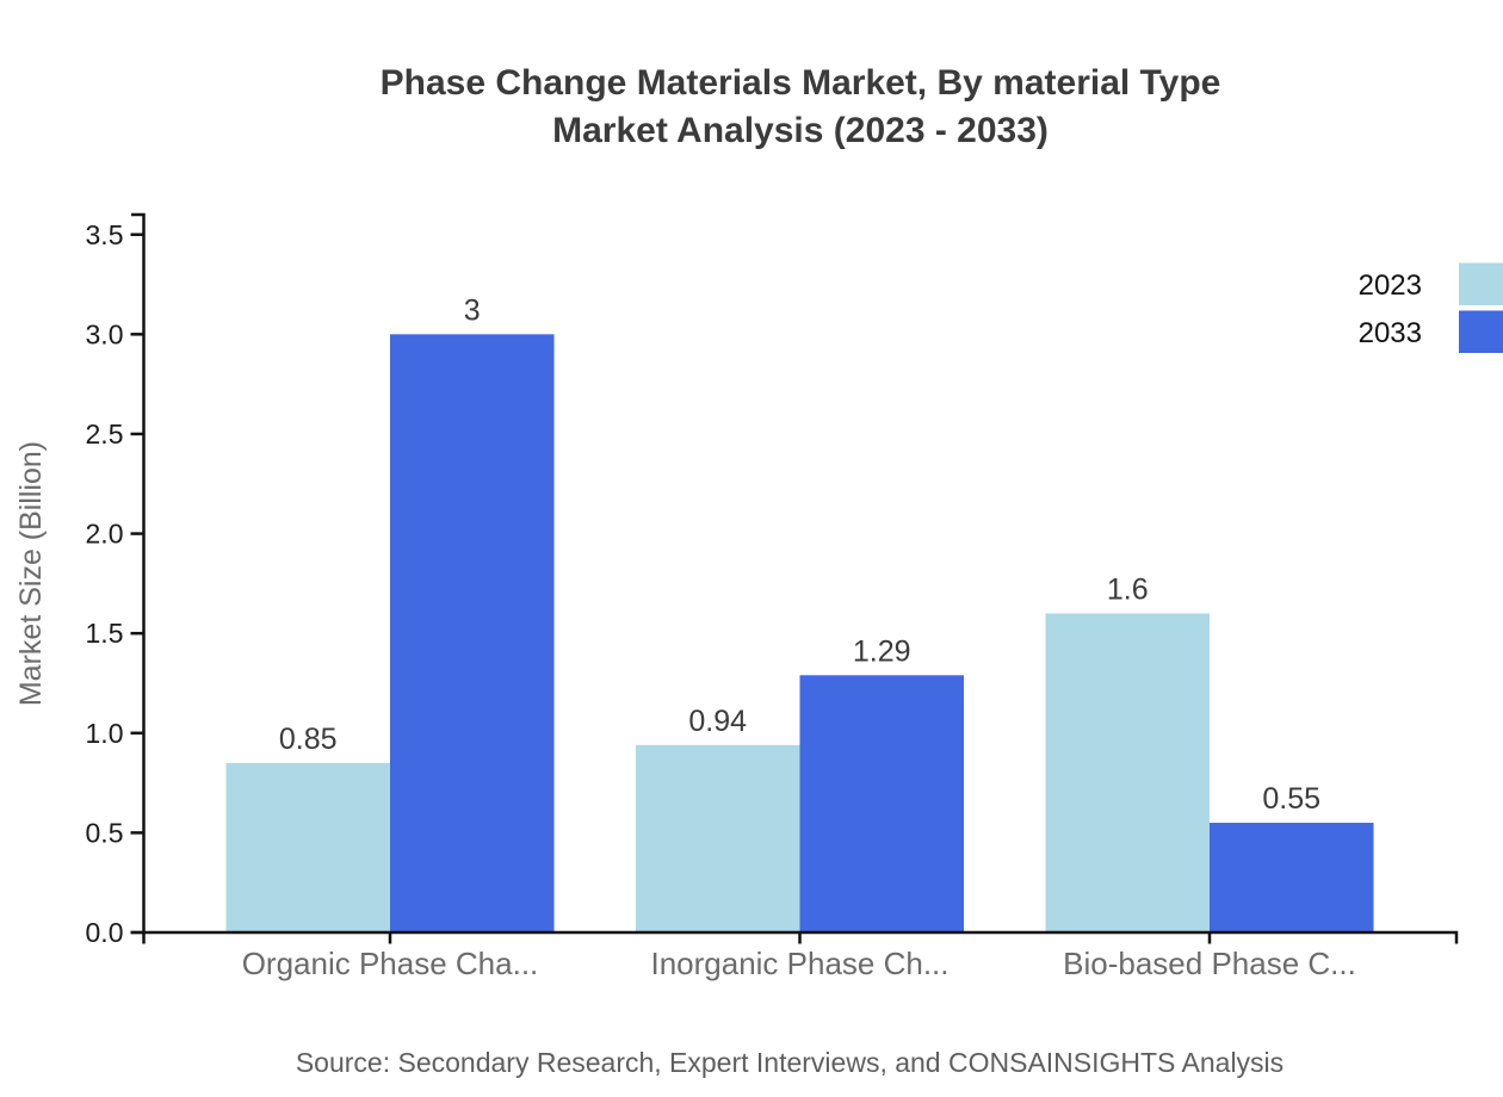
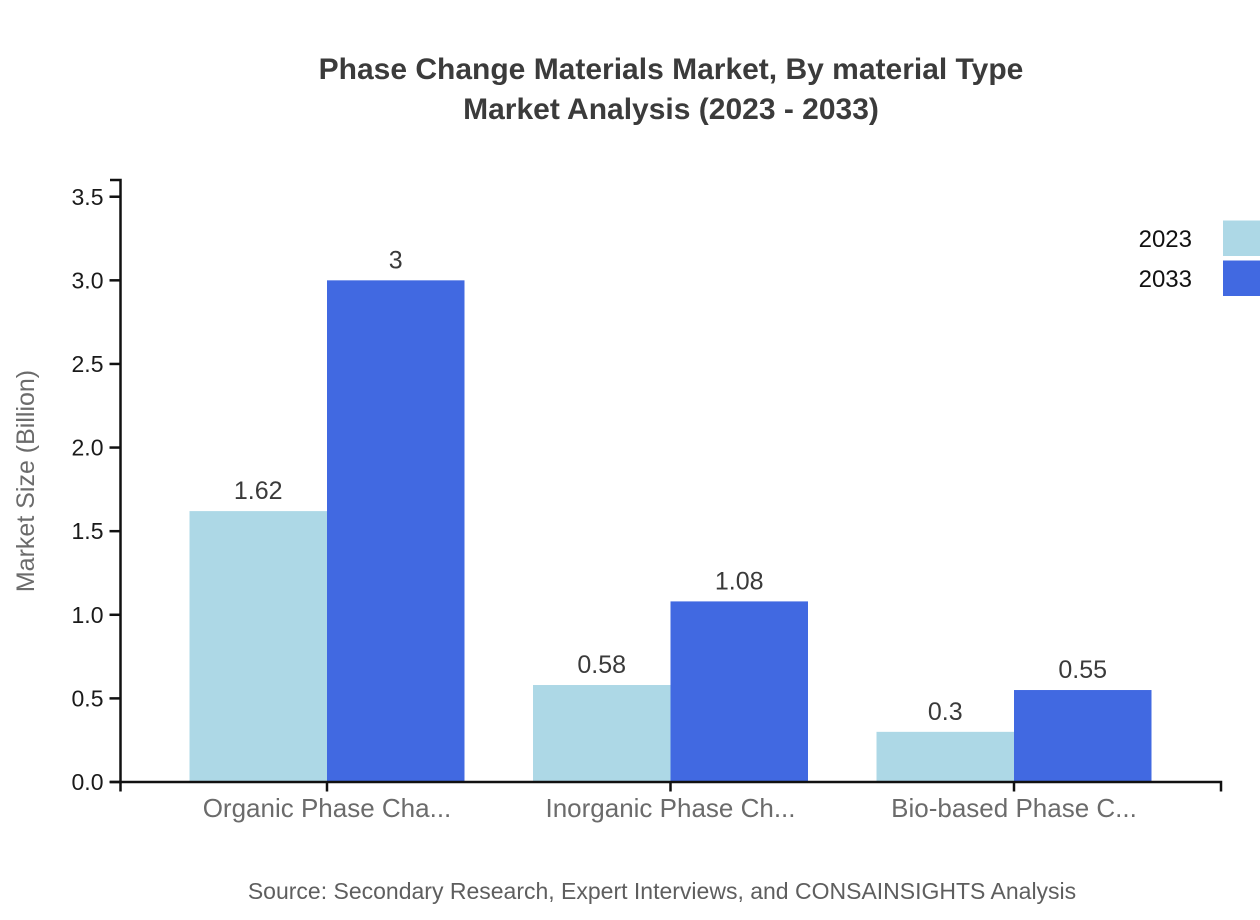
2023/Organic Phase Cha...: 0.85 -> 1.62
2023/Inorganic Phase Ch...: 0.94 -> 0.58
2033/Inorganic Phase Ch...: 1.29 -> 1.08
2023/Bio-based Phase C...: 1.6 -> 0.3
